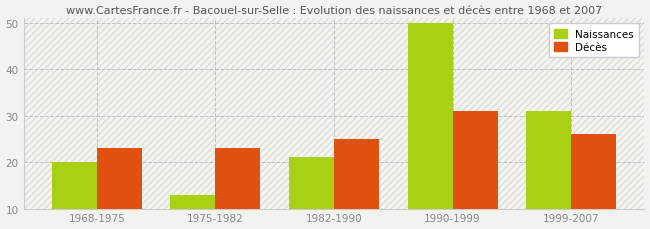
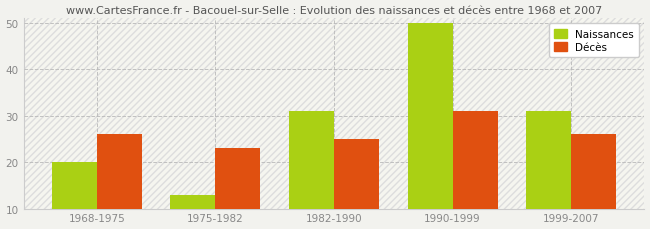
Décès/1968-1975: 23 -> 26
Naissances/1982-1990: 21 -> 31
